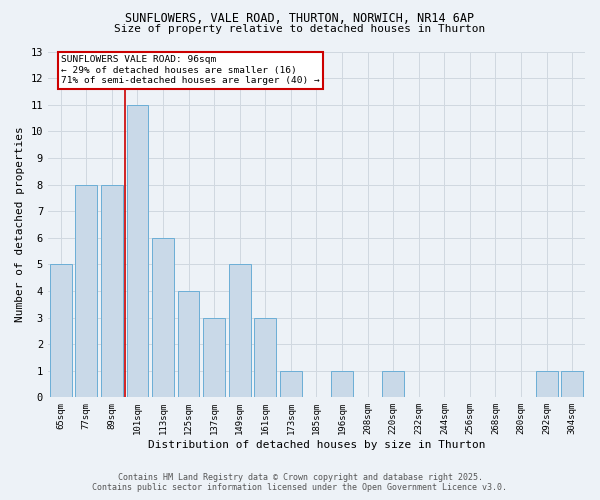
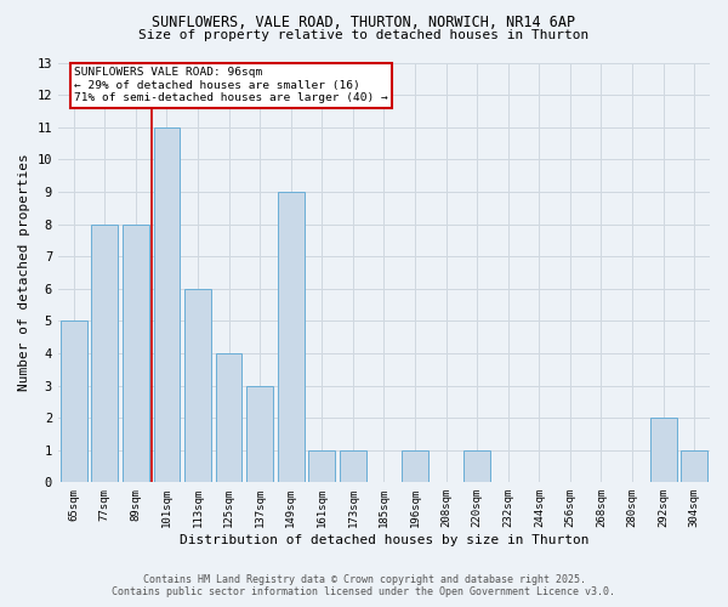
149sqm: 5 -> 9
161sqm: 3 -> 1
292sqm: 1 -> 2
